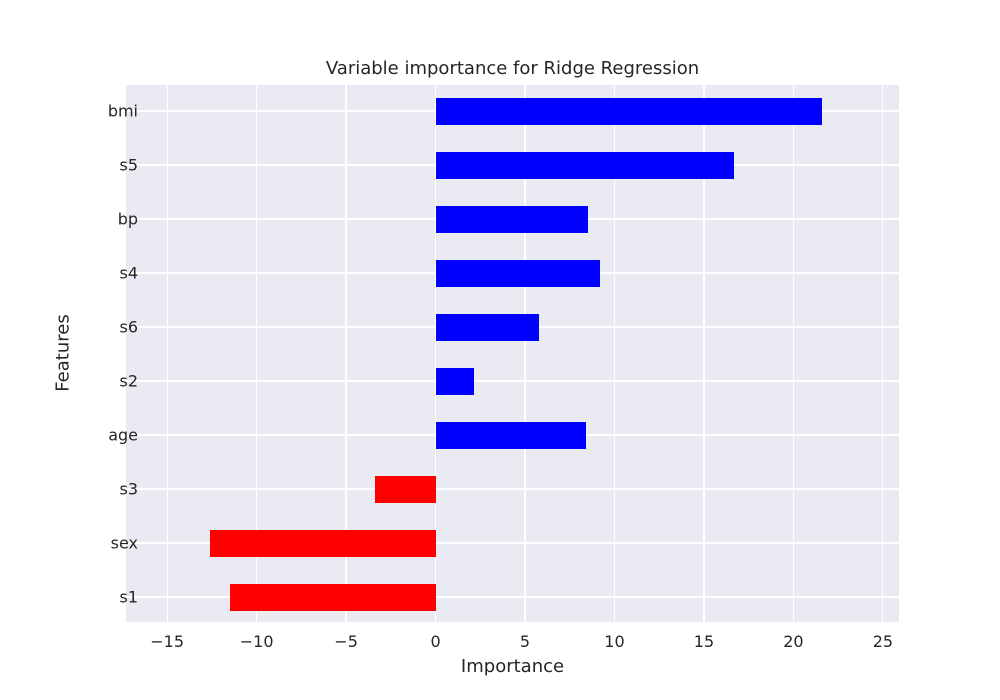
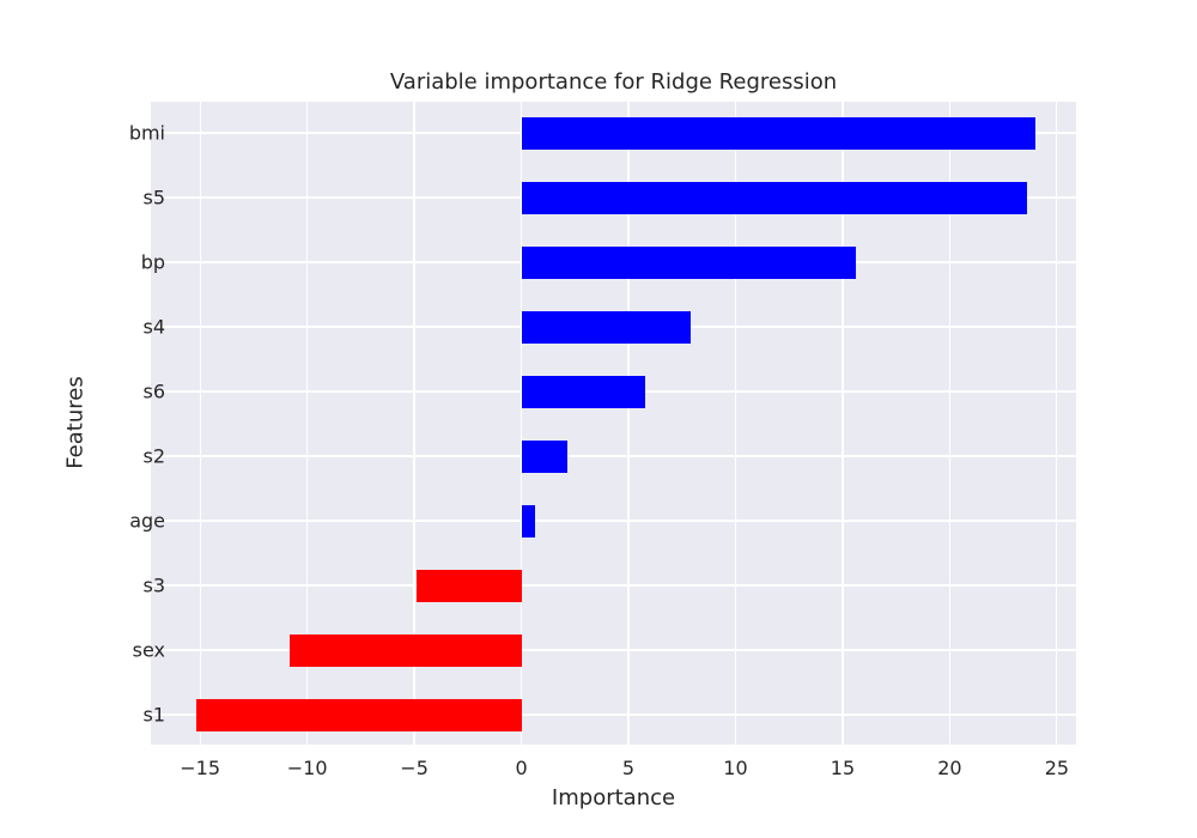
bmi: 21.6 -> 24.0
s5: 16.7 -> 23.6
bp: 8.5 -> 15.6
s4: 9.2 -> 7.9
age: 8.4 -> 0.7
s3: -3.4 -> -4.9
sex: -12.6 -> -10.8
s1: -11.5 -> -15.2
